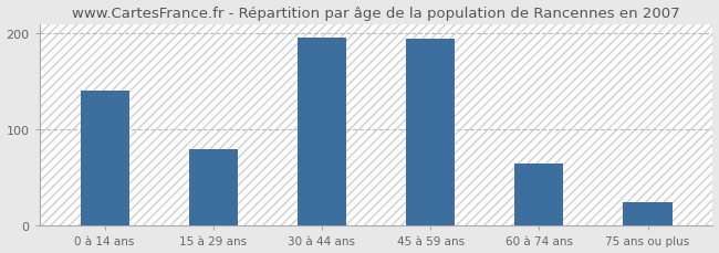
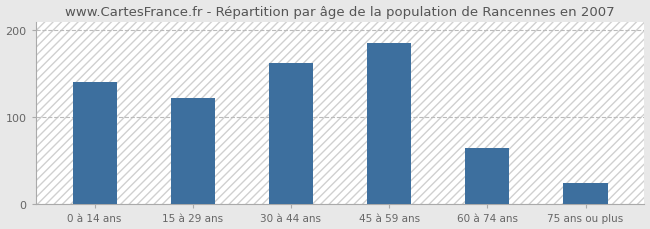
15 à 29 ans: 80 -> 122
30 à 44 ans: 196 -> 162
45 à 59 ans: 194 -> 185
